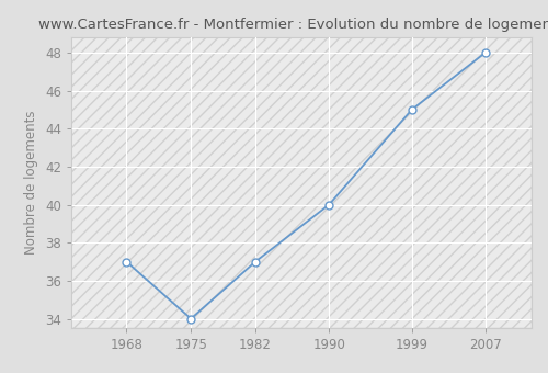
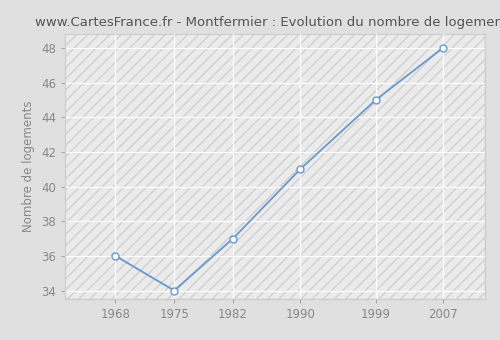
1968: 37 -> 36
1990: 40 -> 41
